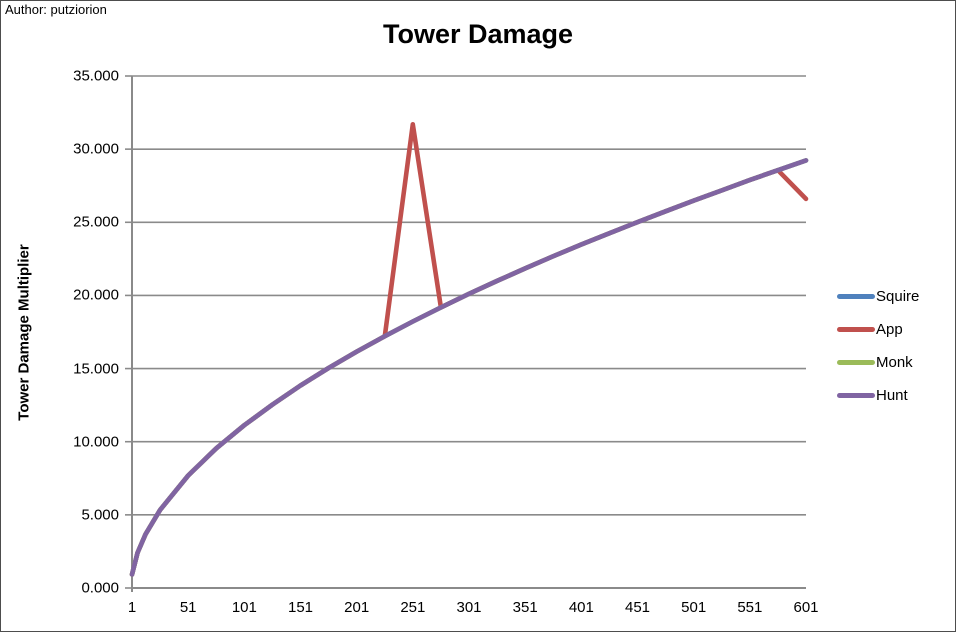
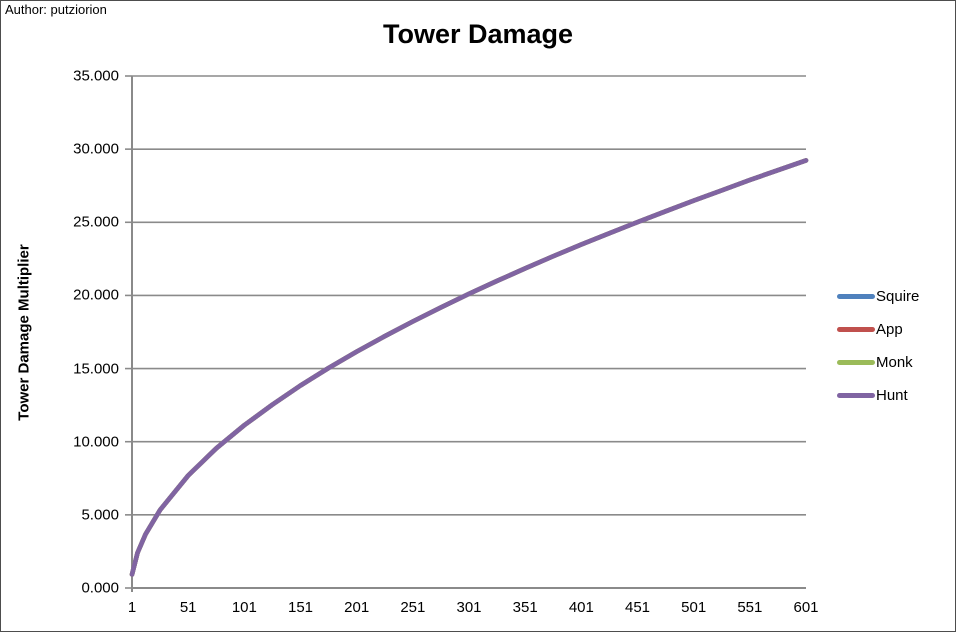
App/251: 31.7 -> 18.2
App/601: 26.6 -> 29.2
